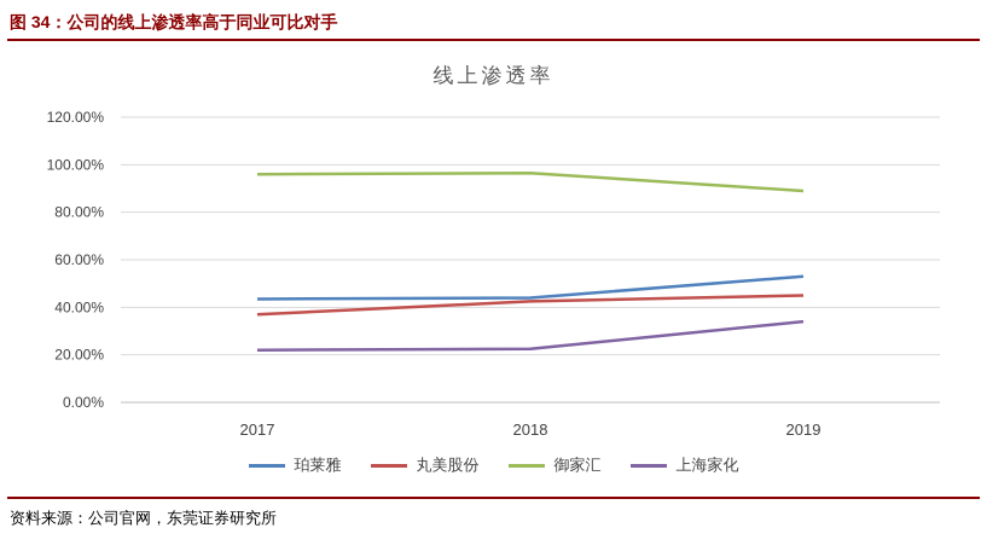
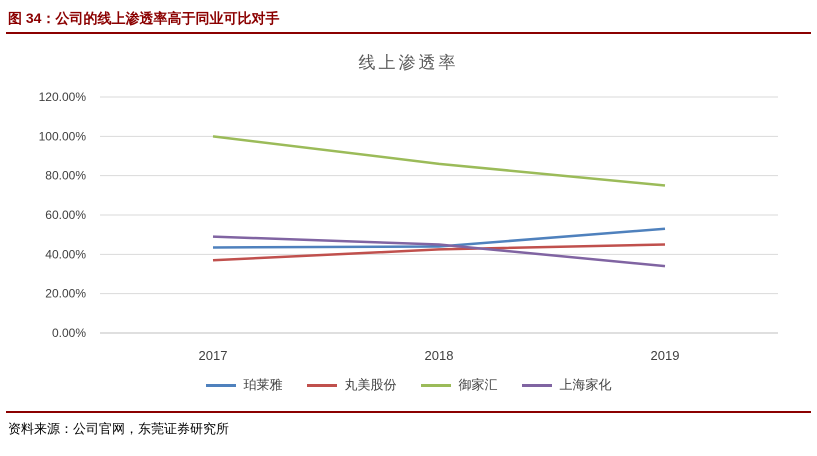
御家汇/2017: 96% -> 100%
上海家化/2017: 22% -> 49%
御家汇/2018: 96% -> 86%
上海家化/2018: 22% -> 45%
御家汇/2019: 89% -> 75%
